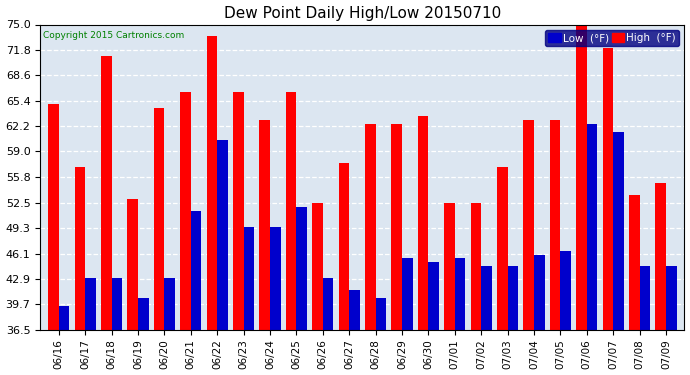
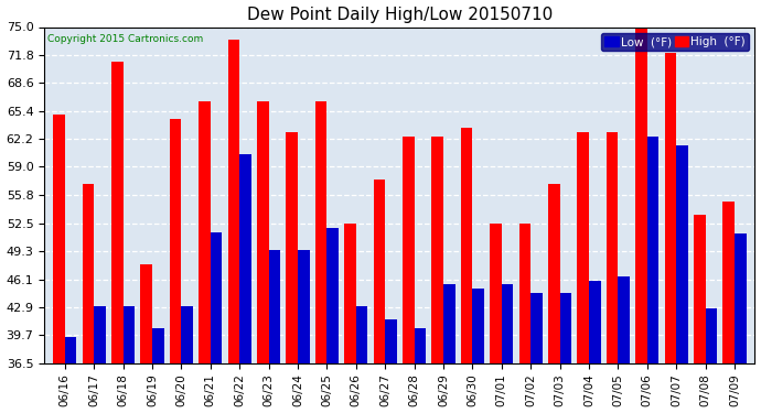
High (°F)/06/19: 53.0 -> 47.8
Low (°F)/07/08: 44.5 -> 42.8
Low (°F)/07/09: 44.5 -> 51.4
